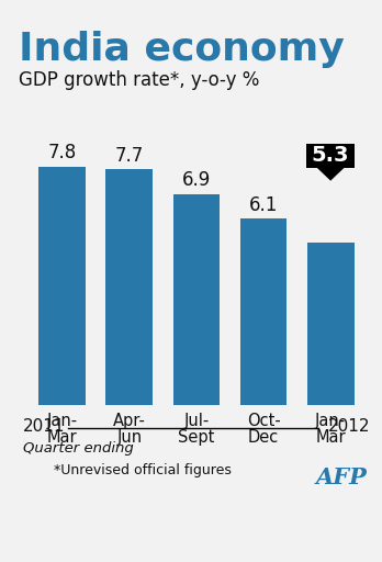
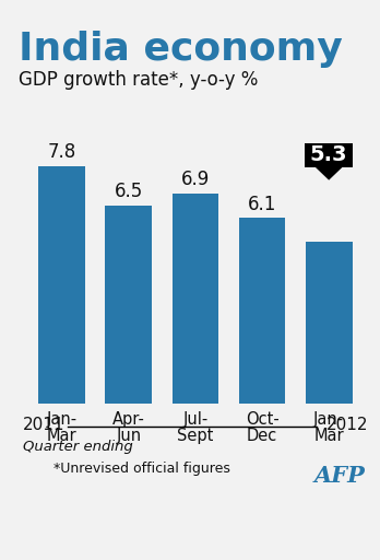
Apr- Jun: 7.7 -> 6.5
